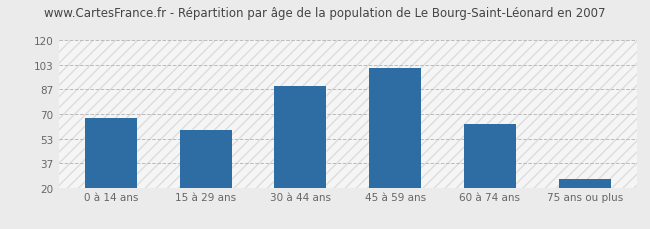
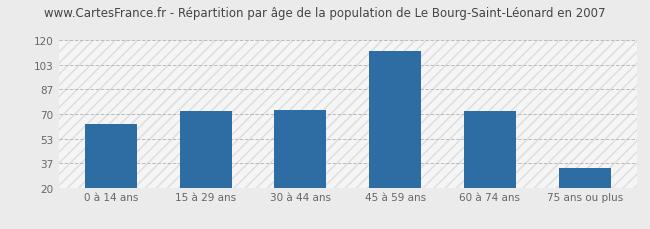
0 à 14 ans: 67 -> 63
15 à 29 ans: 59 -> 72
30 à 44 ans: 89 -> 73
45 à 59 ans: 101 -> 113
60 à 74 ans: 63 -> 72
75 ans ou plus: 26 -> 33
